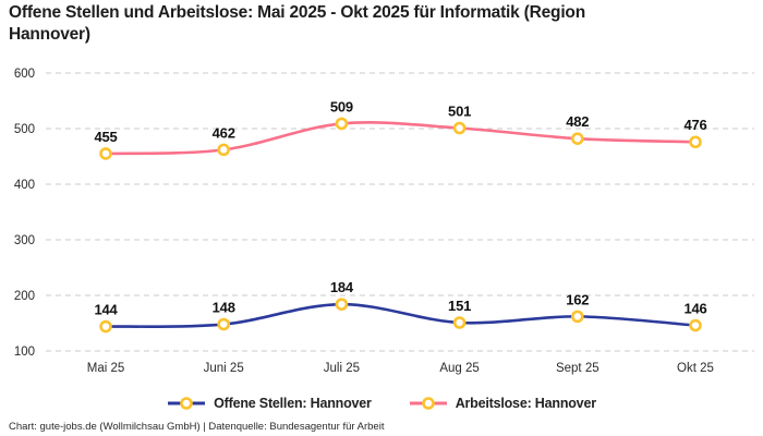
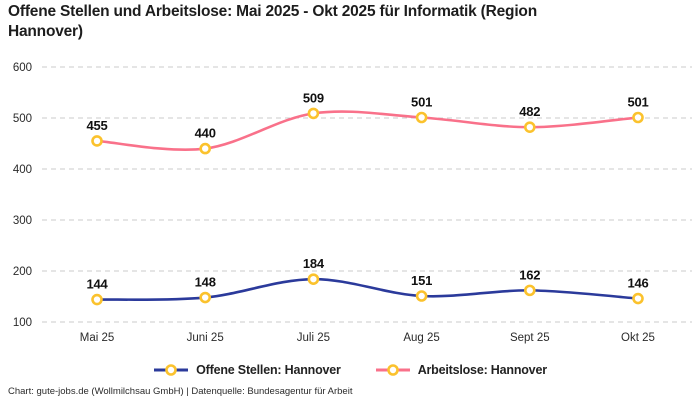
Arbeitslose: Hannover/Juni 25: 462 -> 440
Arbeitslose: Hannover/Okt 25: 476 -> 501
